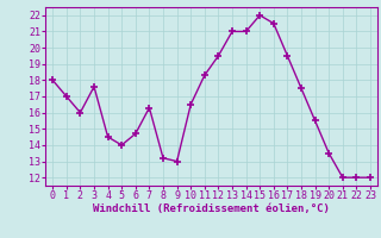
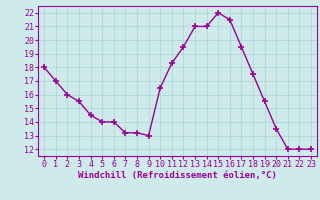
3: 17.6 -> 15.5
6: 14.7 -> 14.0
7: 16.3 -> 13.2
